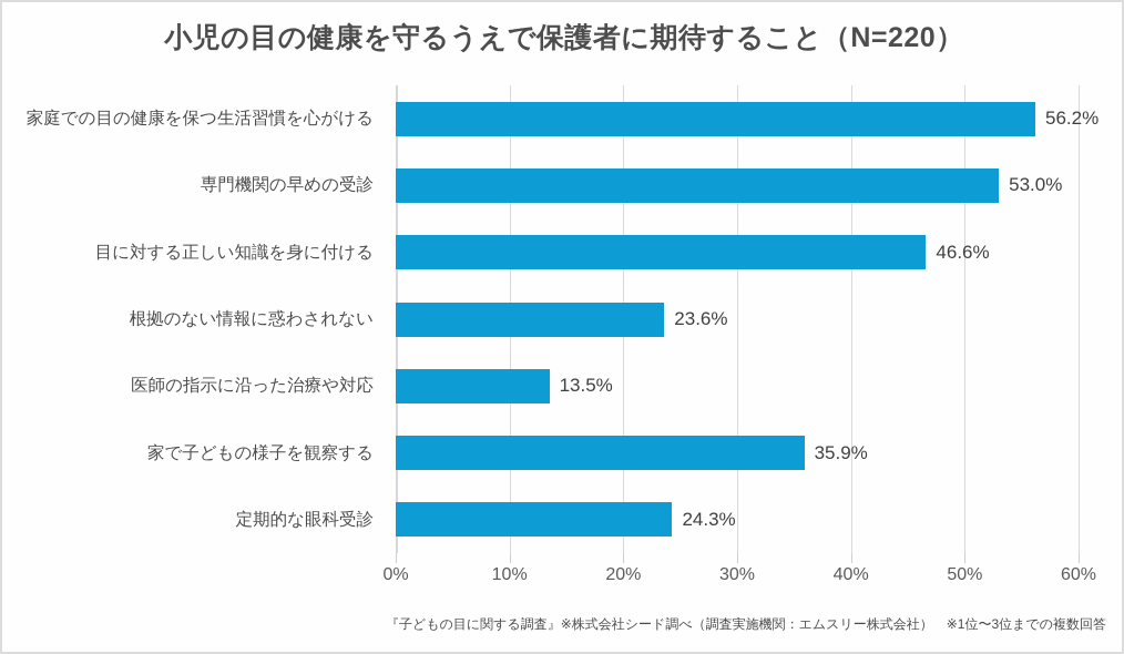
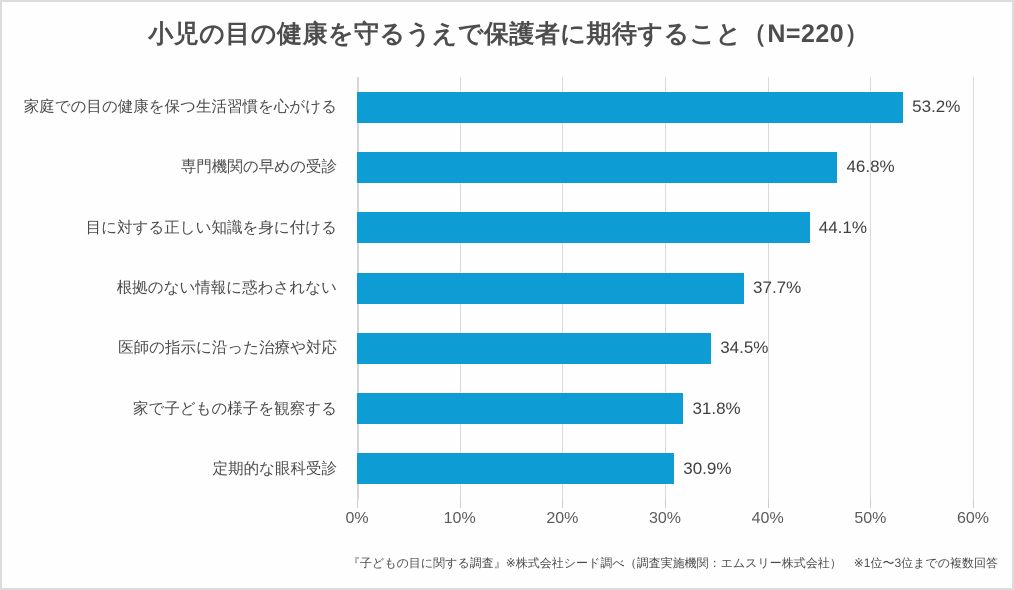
家庭での目の健康を保つ生活習慣を心がける: 56.2% -> 53.2%
専門機関の早めの受診: 53.0% -> 46.8%
目に対する正しい知識を身に付ける: 46.6% -> 44.1%
根拠のない情報に惑わされない: 23.6% -> 37.7%
医師の指示に沿った治療や対応: 13.5% -> 34.5%
家で子どもの様子を観察する: 35.9% -> 31.8%
定期的な眼科受診: 24.3% -> 30.9%
